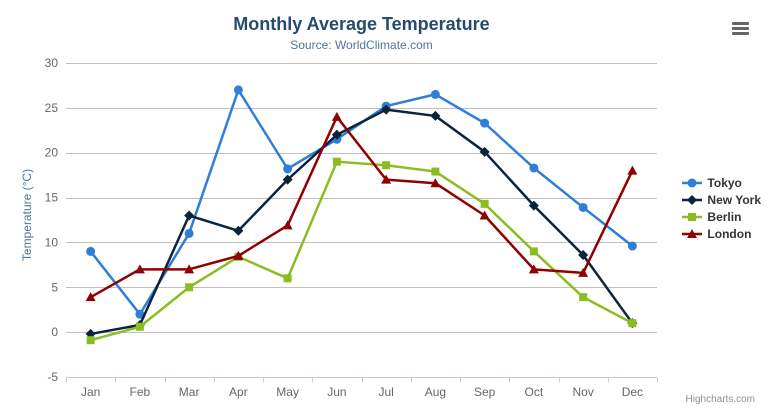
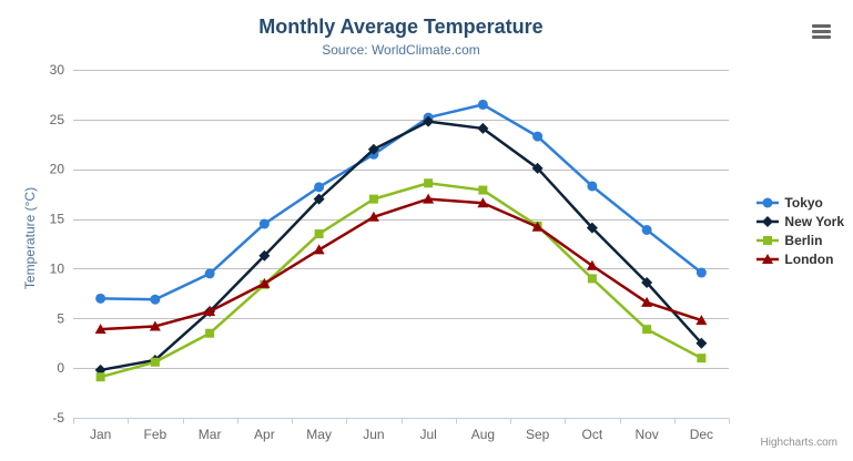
Tokyo/Jan: 9 -> 7
Tokyo/Feb: 2 -> 7
London/Feb: 7 -> 4
Tokyo/Mar: 11 -> 10
New York/Mar: 13 -> 6
Berlin/Mar: 5 -> 4
London/Mar: 7 -> 6
Tokyo/Apr: 27 -> 14
Berlin/May: 6 -> 14
Berlin/Jun: 19 -> 17
London/Jun: 24 -> 15
London/Sep: 13 -> 14
London/Oct: 7 -> 10
New York/Dec: 1 -> 2
London/Dec: 18 -> 5
